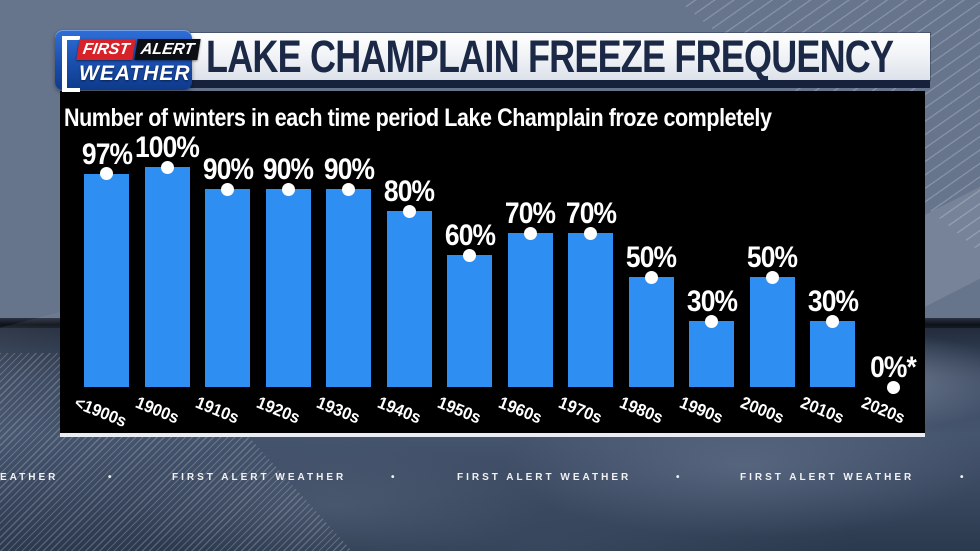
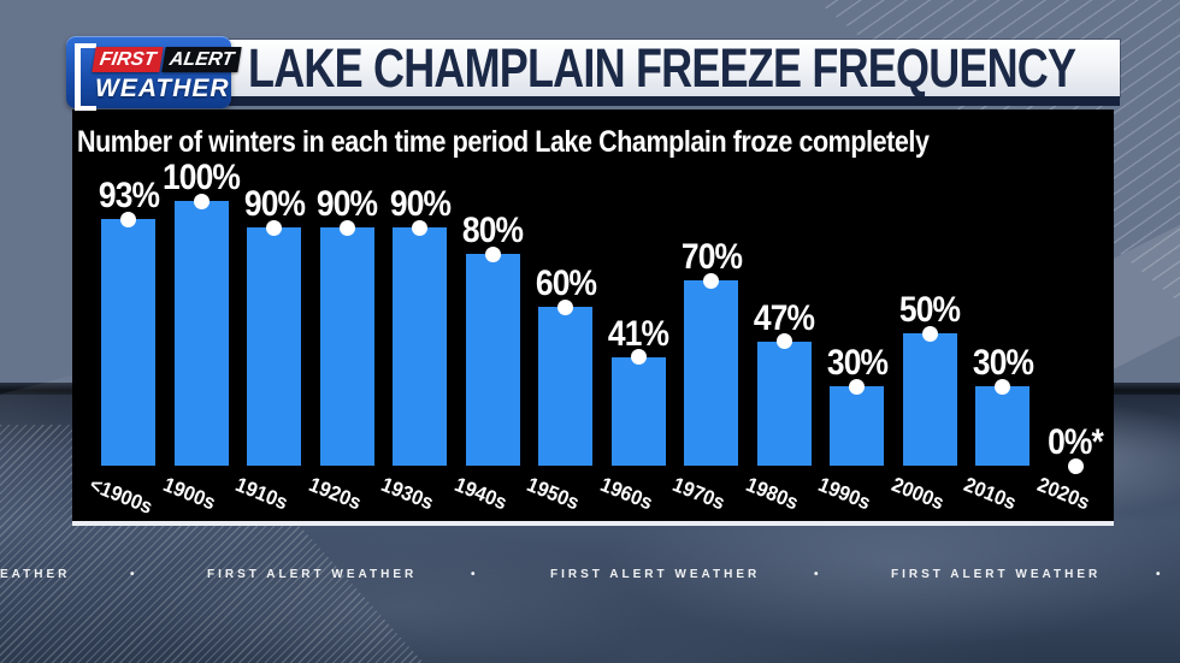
<1900s: 97% -> 93%
1960s: 70% -> 41%
1980s: 50% -> 47%
